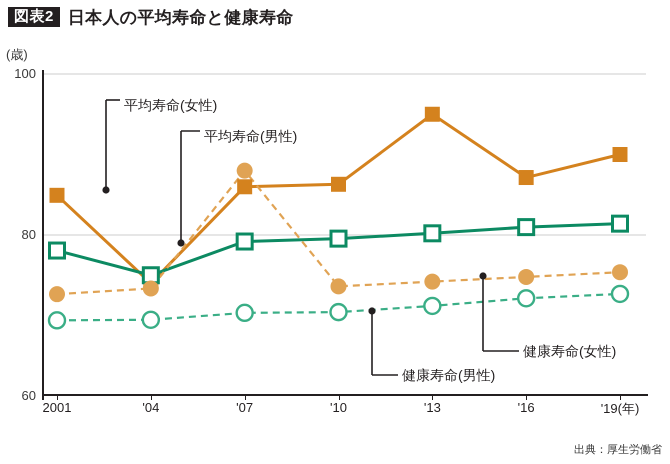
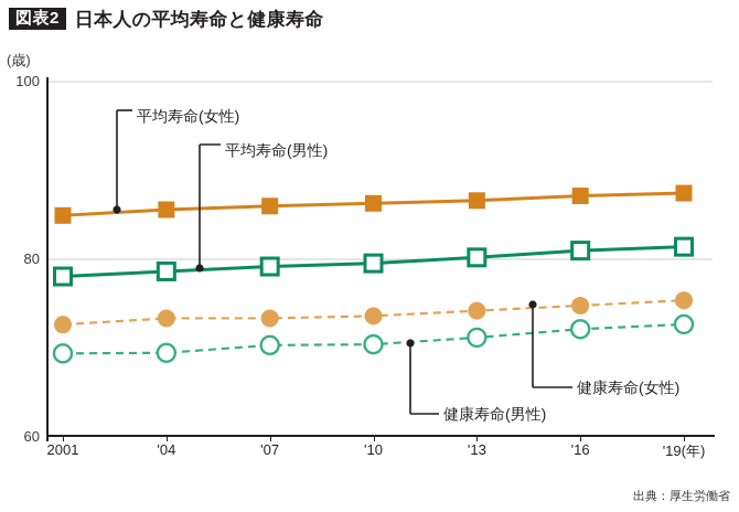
平均寿命(女性)/'04: 74 -> 86
平均寿命(男性)/'04: 75 -> 79
健康寿命(女性)/'07: 88 -> 73
平均寿命(女性)/'13: 95 -> 87
平均寿命(女性)/'19(年): 90 -> 87
